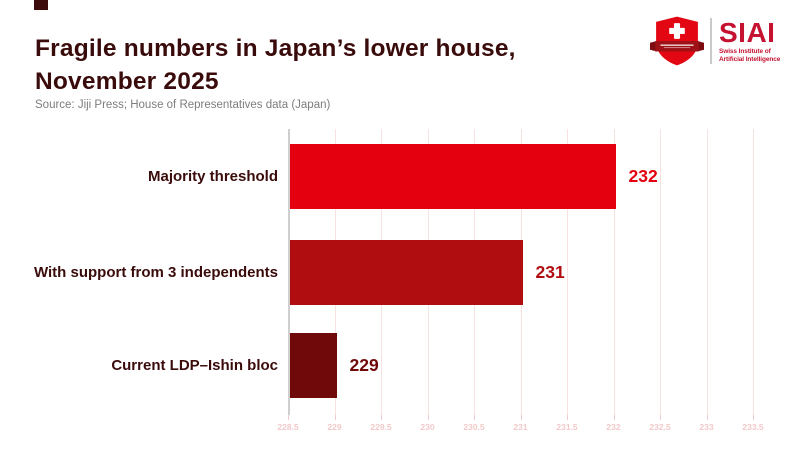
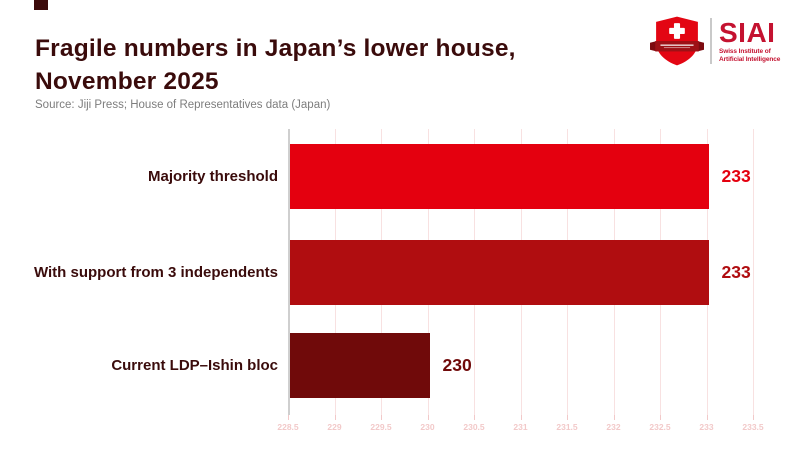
Majority threshold: 232 -> 233
With support from 3 independents: 231 -> 233
Current LDP–Ishin bloc: 229 -> 230
